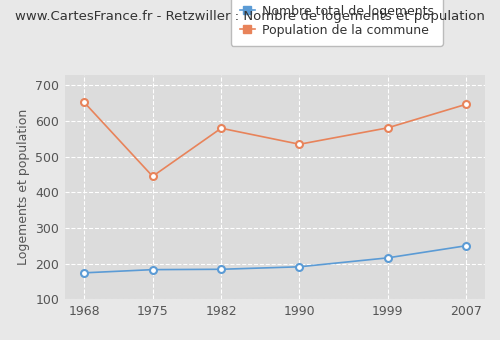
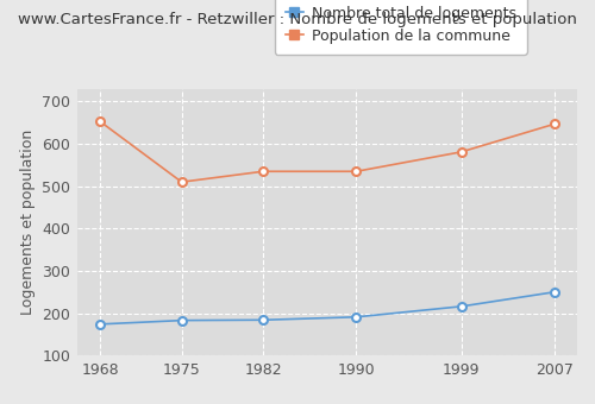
Population de la commune/1975: 445 -> 510
Population de la commune/1982: 580 -> 535
